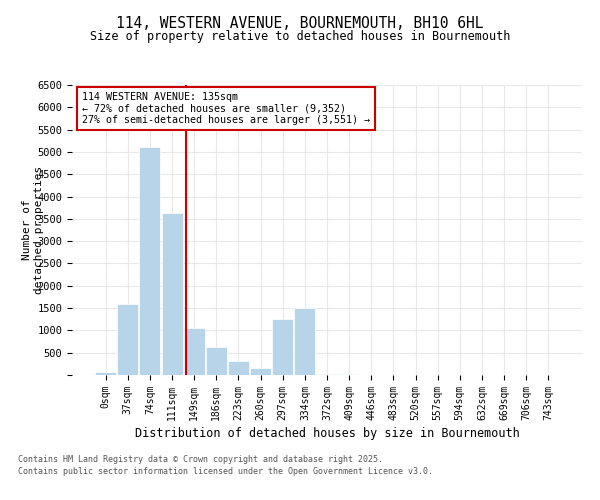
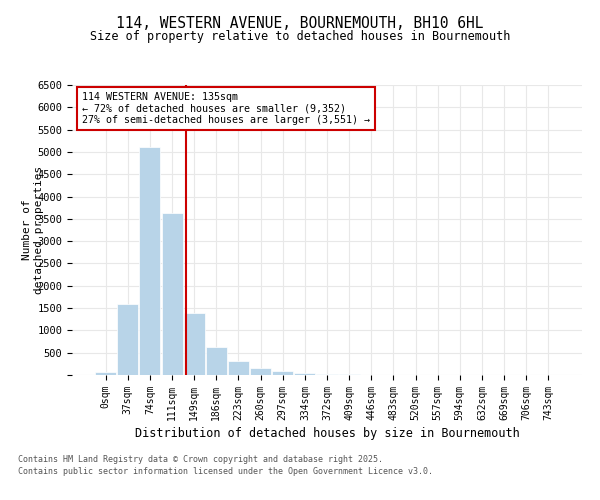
149sqm: 1050 -> 1390
297sqm: 1250 -> 100
334sqm: 1500 -> 60
